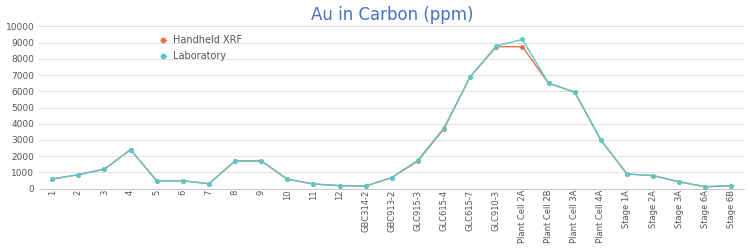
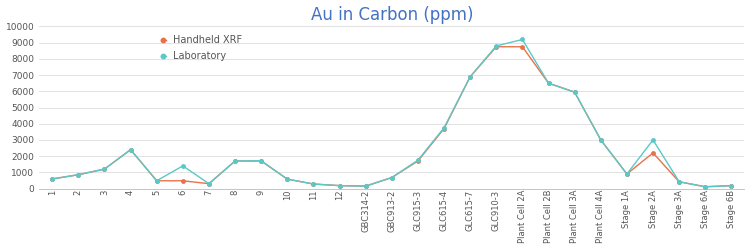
Laboratory/6: 500 -> 1400
Handheld XRF/Stage 2A: 800 -> 2200
Laboratory/Stage 2A: 800 -> 3000
